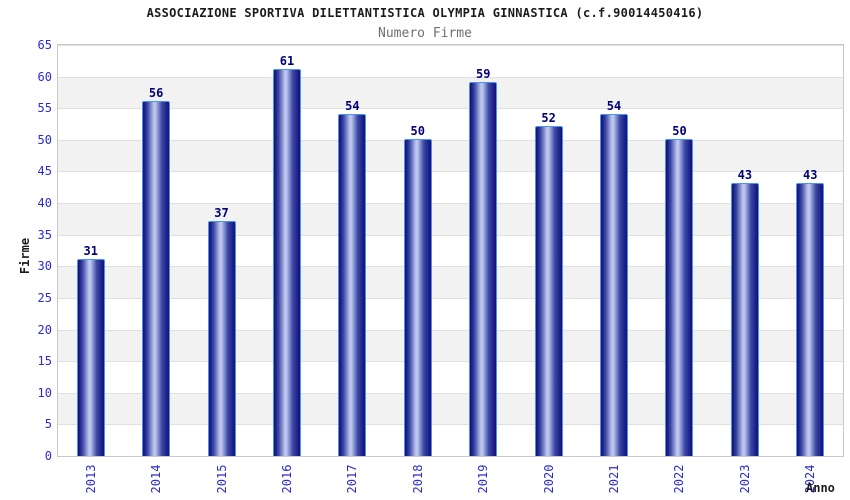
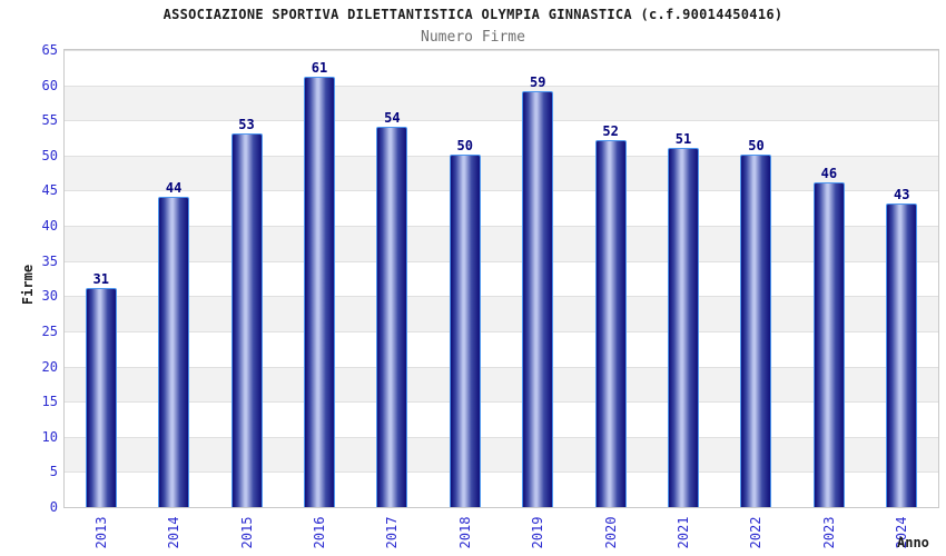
2014: 56 -> 44
2015: 37 -> 53
2021: 54 -> 51
2023: 43 -> 46
